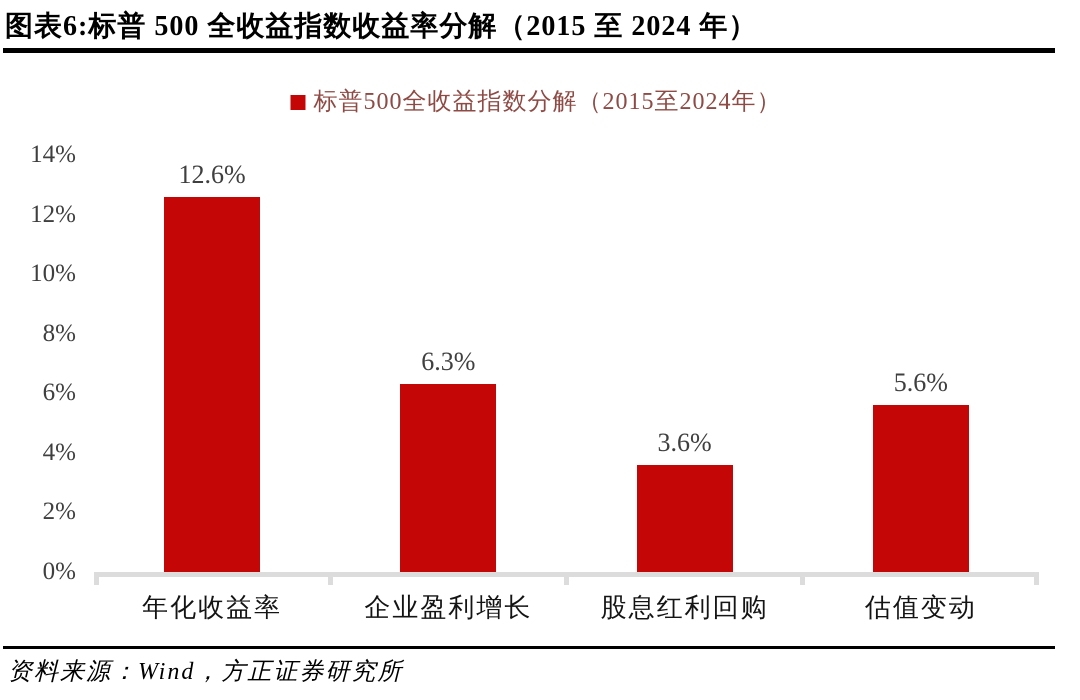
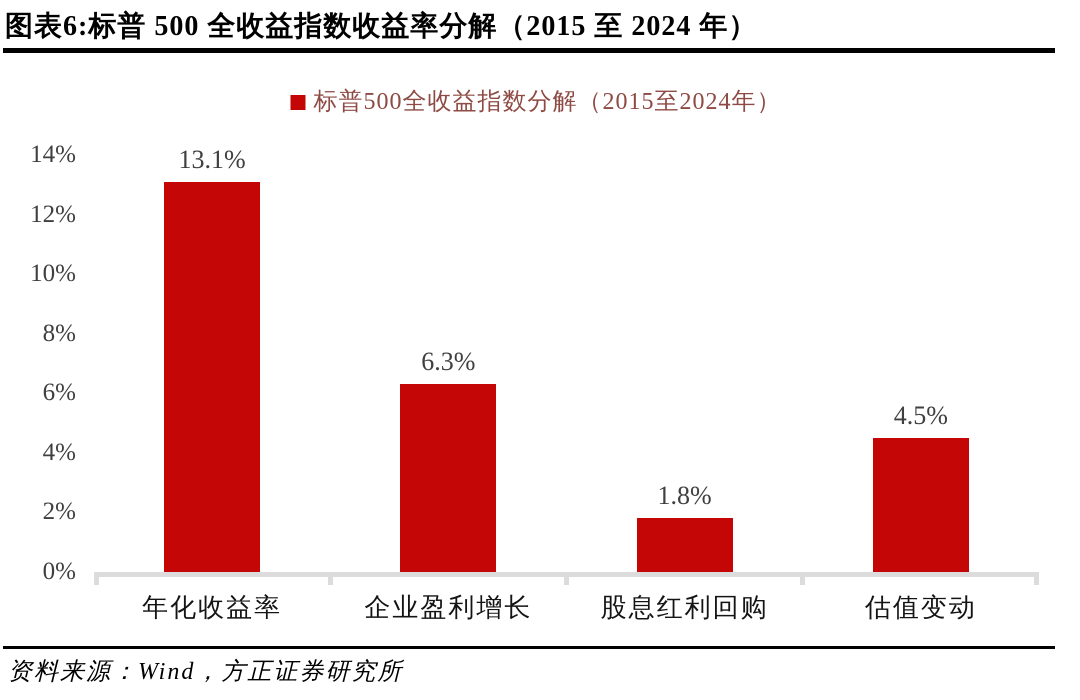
年化收益率: 12.6% -> 13.1%
股息红利回购: 3.6% -> 1.8%
估值变动: 5.6% -> 4.5%
